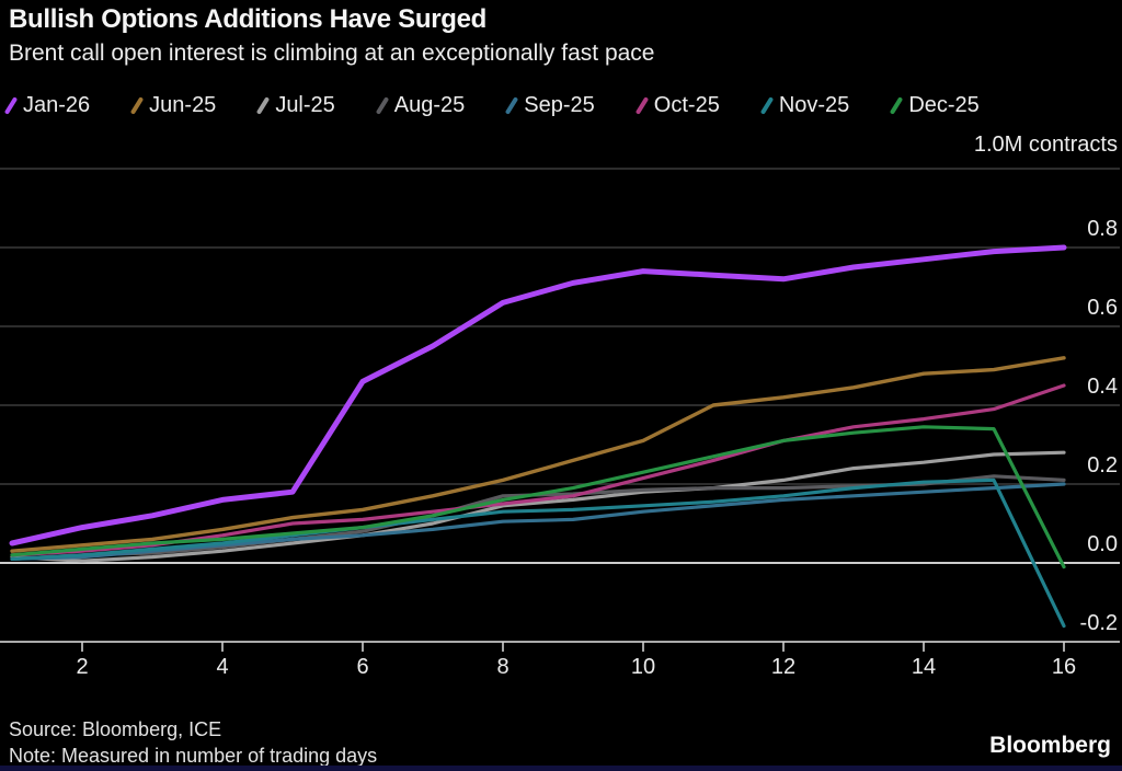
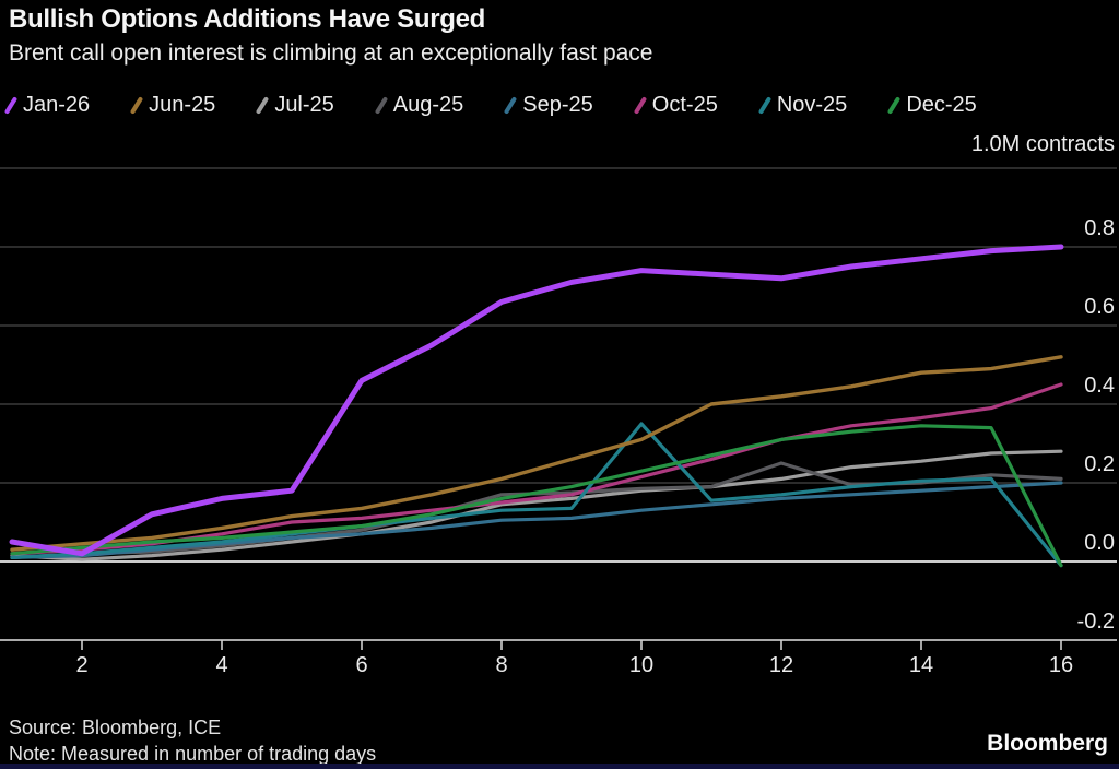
Jan-26/2: 0.09 -> 0.02
Nov-25/10: 0.14 -> 0.35
Aug-25/12: 0.19 -> 0.25
Nov-25/16: -0.16 -> -0.01
